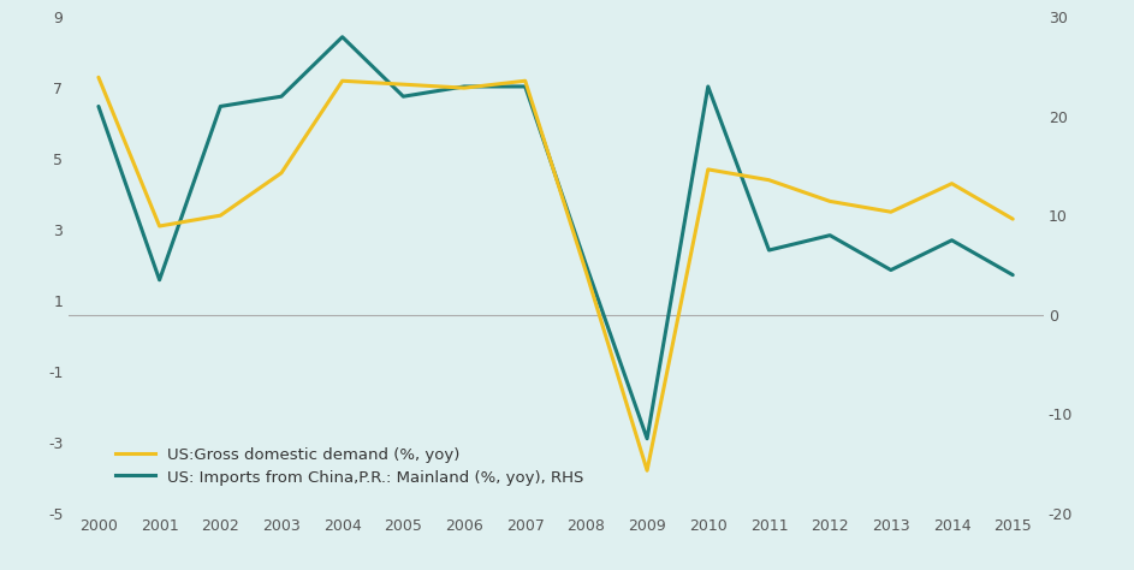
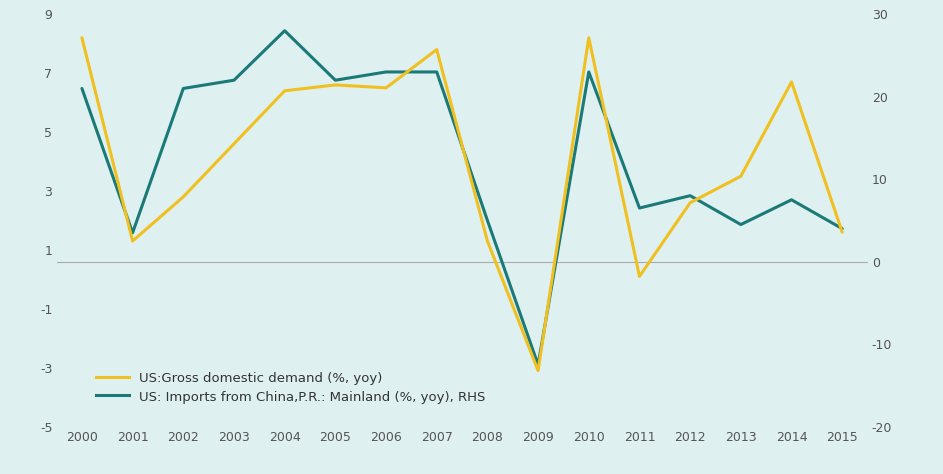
US:Gross domestic demand (%, yoy)/2000: 7.3 -> 8.2
US:Gross domestic demand (%, yoy)/2001: 3.1 -> 1.3
US:Gross domestic demand (%, yoy)/2002: 3.4 -> 2.8
US:Gross domestic demand (%, yoy)/2004: 7.2 -> 6.4
US:Gross domestic demand (%, yoy)/2005: 7.1 -> 6.6
US:Gross domestic demand (%, yoy)/2006: 7.0 -> 6.5
US:Gross domestic demand (%, yoy)/2007: 7.2 -> 7.8
US:Gross domestic demand (%, yoy)/2008: 1.8 -> 1.3
US:Gross domestic demand (%, yoy)/2009: -3.8 -> -3.1
US:Gross domestic demand (%, yoy)/2010: 4.7 -> 8.2
US:Gross domestic demand (%, yoy)/2011: 4.4 -> 0.1
US:Gross domestic demand (%, yoy)/2012: 3.8 -> 2.6
US:Gross domestic demand (%, yoy)/2014: 4.3 -> 6.7
US:Gross domestic demand (%, yoy)/2015: 3.3 -> 1.6
